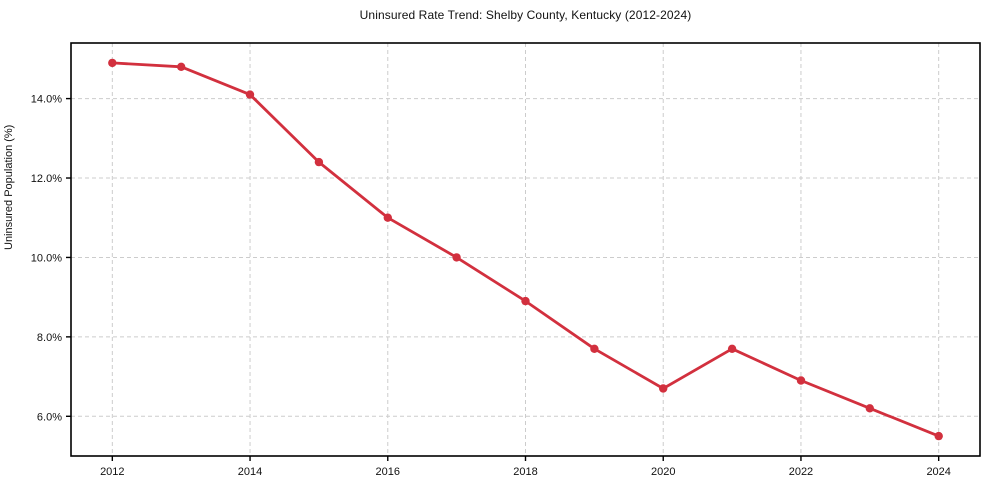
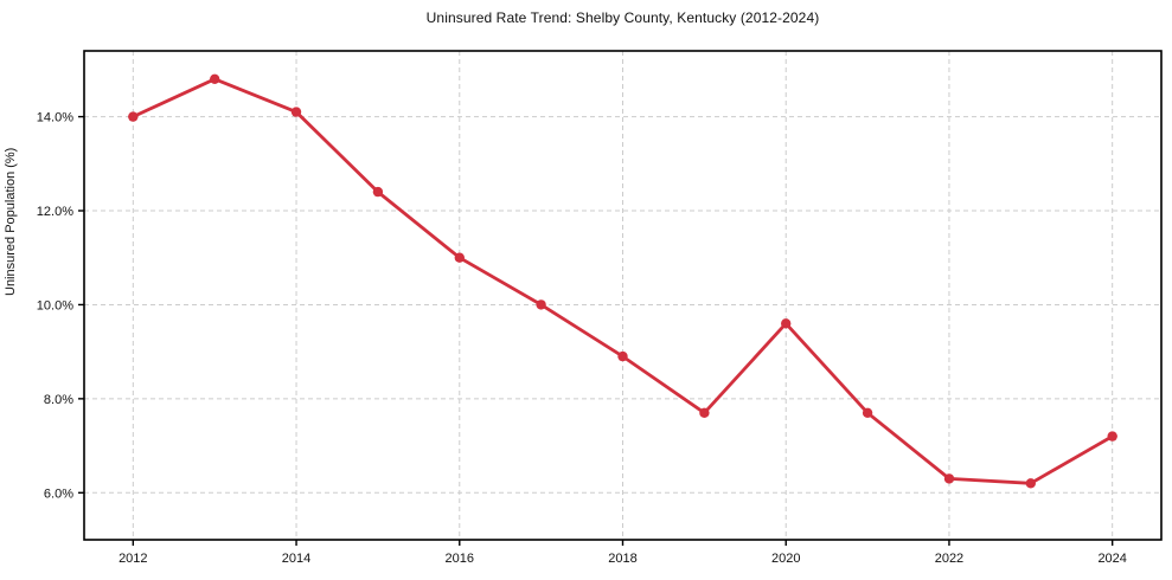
2012: 14.9% -> 14.0%
2020: 6.7% -> 9.6%
2022: 6.9% -> 6.3%
2024: 5.5% -> 7.2%
